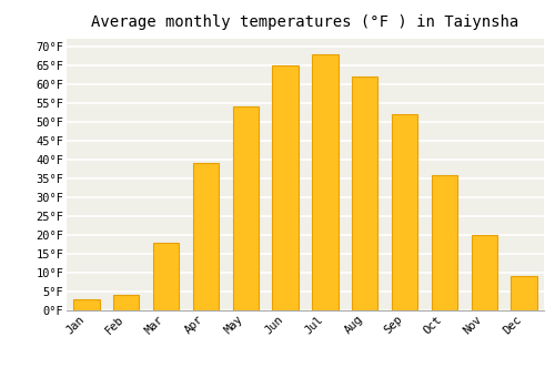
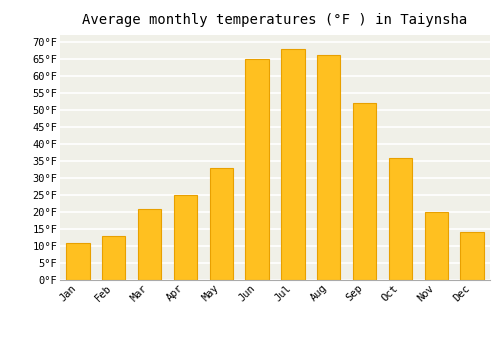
Jan: 3°F -> 11°F
Feb: 4°F -> 13°F
Mar: 18°F -> 21°F
Apr: 39°F -> 25°F
May: 54°F -> 33°F
Aug: 62°F -> 66°F
Dec: 9°F -> 14°F
